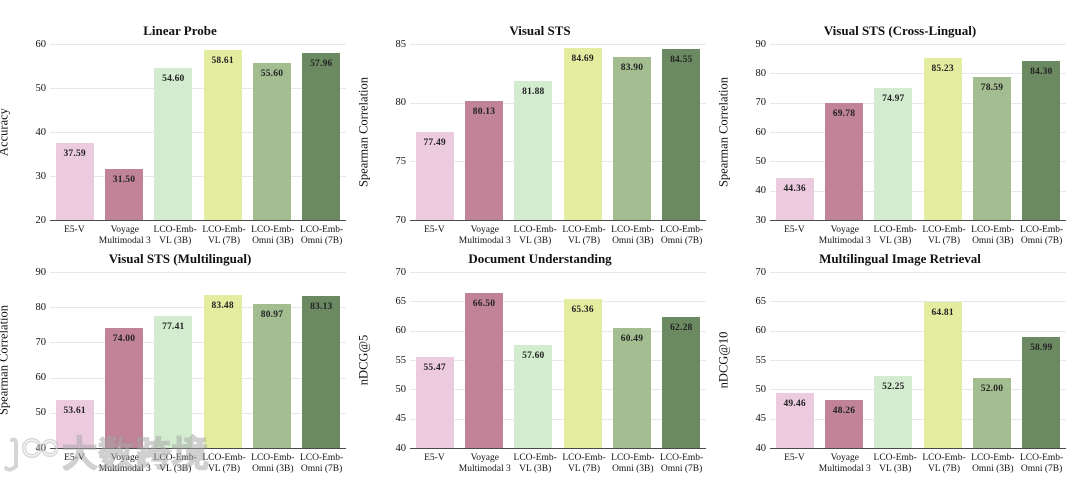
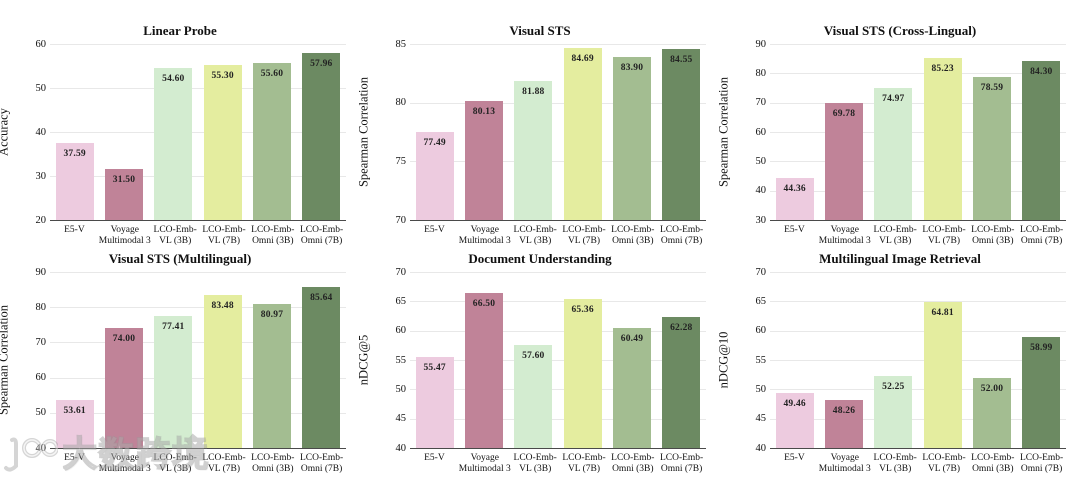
Linear Probe/LCO-Emb-VL (7B): 58.61 -> 55.30
Visual STS (Multilingual)/LCO-Emb-Omni (7B): 83.13 -> 85.64
